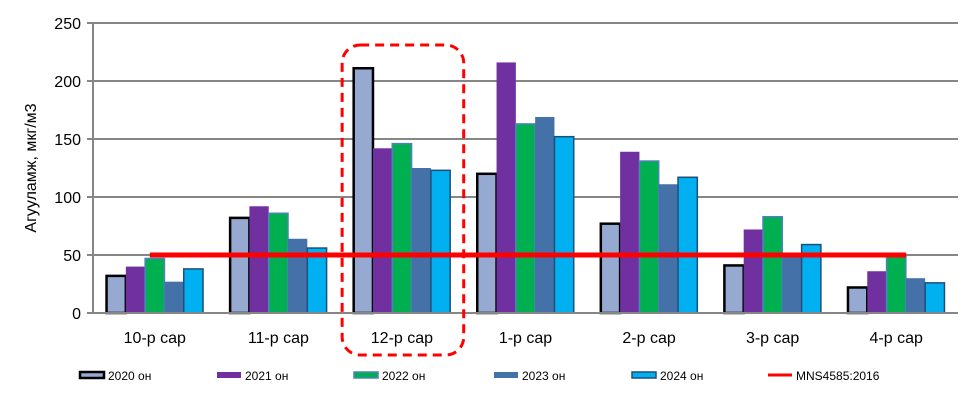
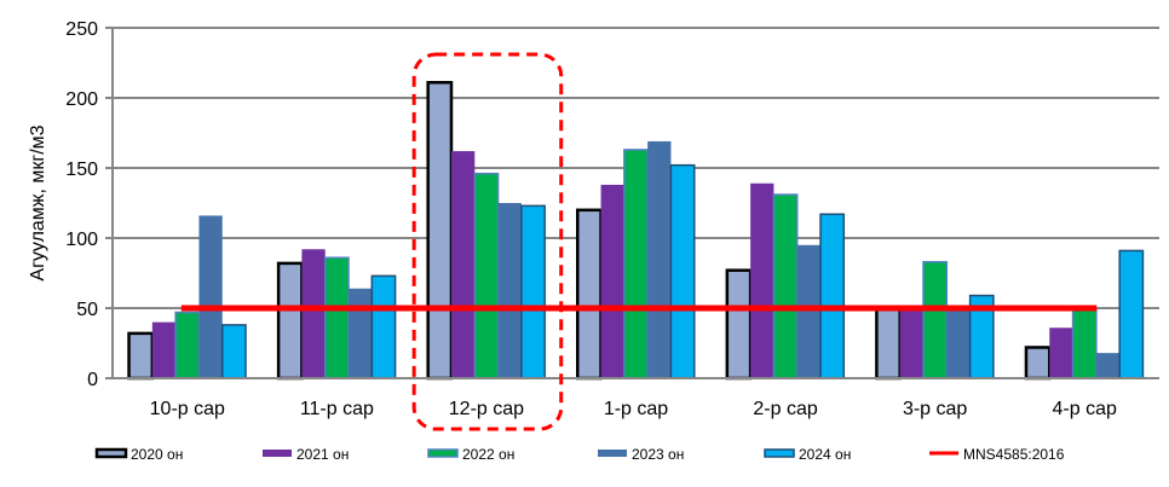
2023 он/10-р сар: 27 -> 116
2024 он/11-р сар: 56 -> 73
2021 он/12-р сар: 142 -> 162
2021 он/1-р сар: 216 -> 138
2023 он/2-р сар: 111 -> 95
2020 он/3-р сар: 41 -> 51
2021 он/3-р сар: 72 -> 48
2023 он/4-р сар: 30 -> 18
2024 он/4-р сар: 26 -> 91
